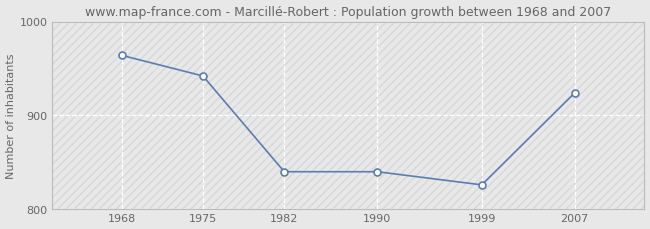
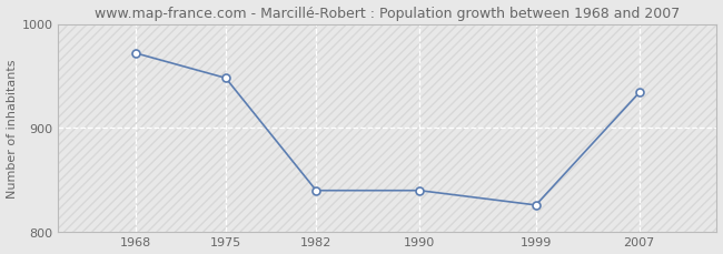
1968: 964 -> 972
1975: 942 -> 948
2007: 924 -> 934
